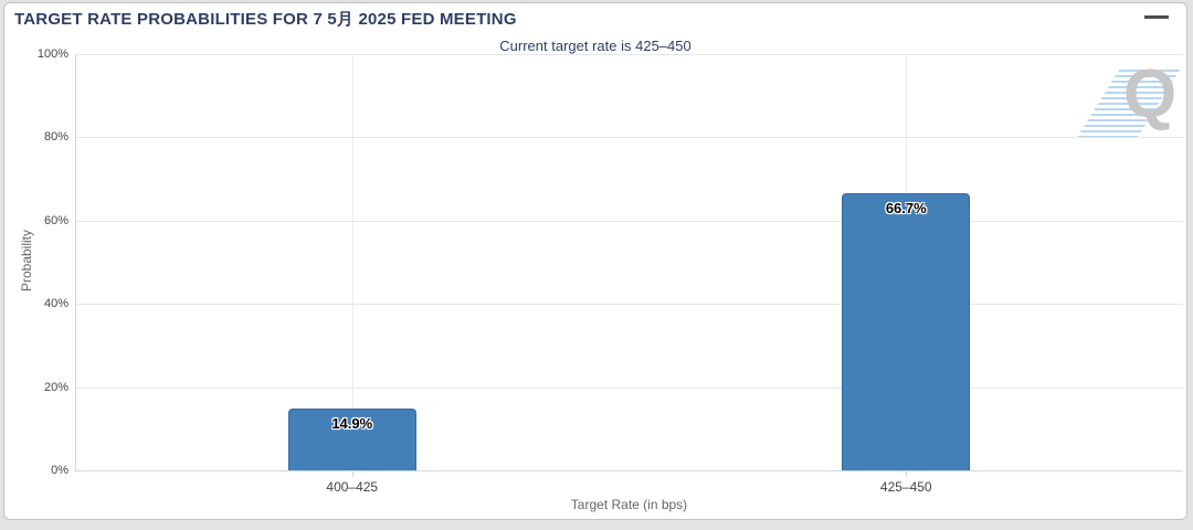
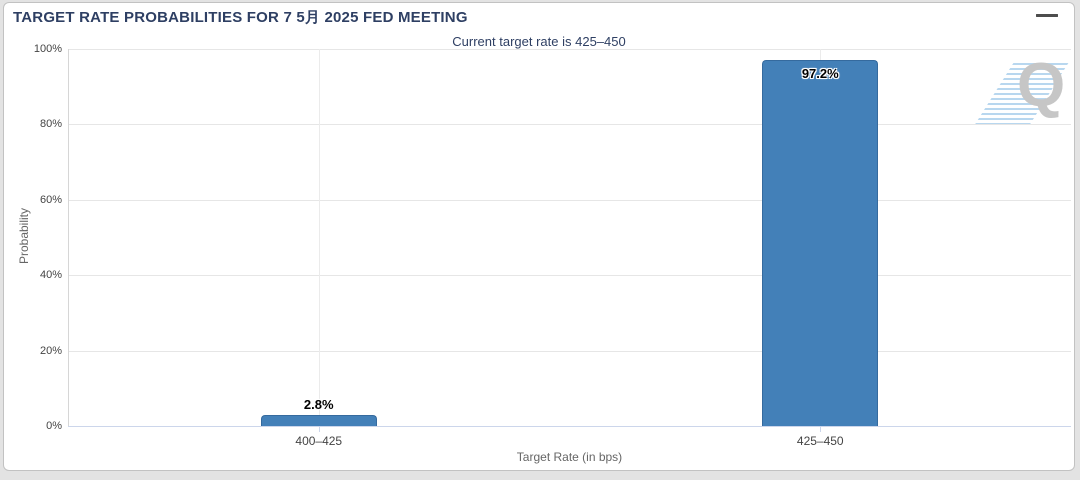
400–425: 14.9% -> 2.8%
425–450: 66.7% -> 97.2%
